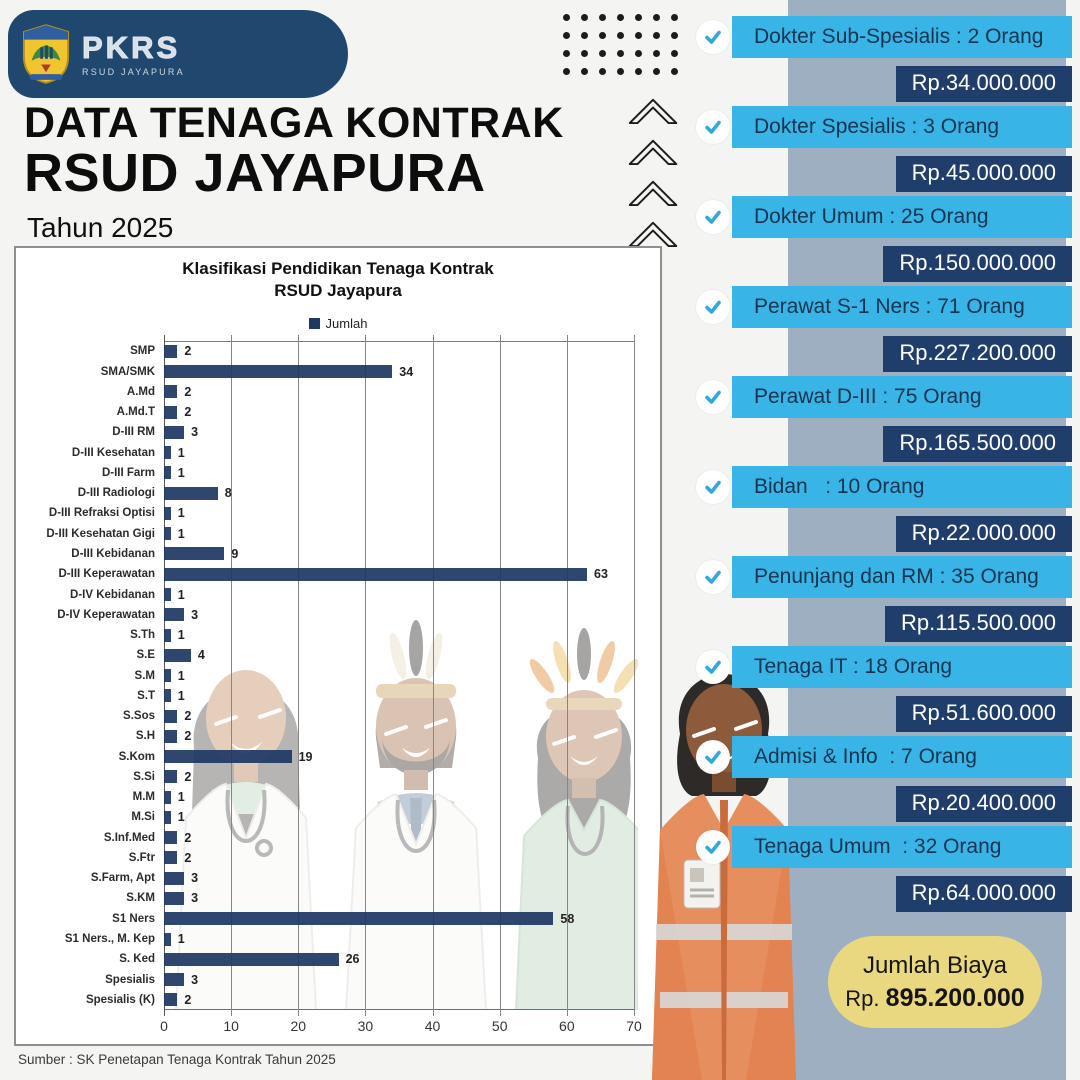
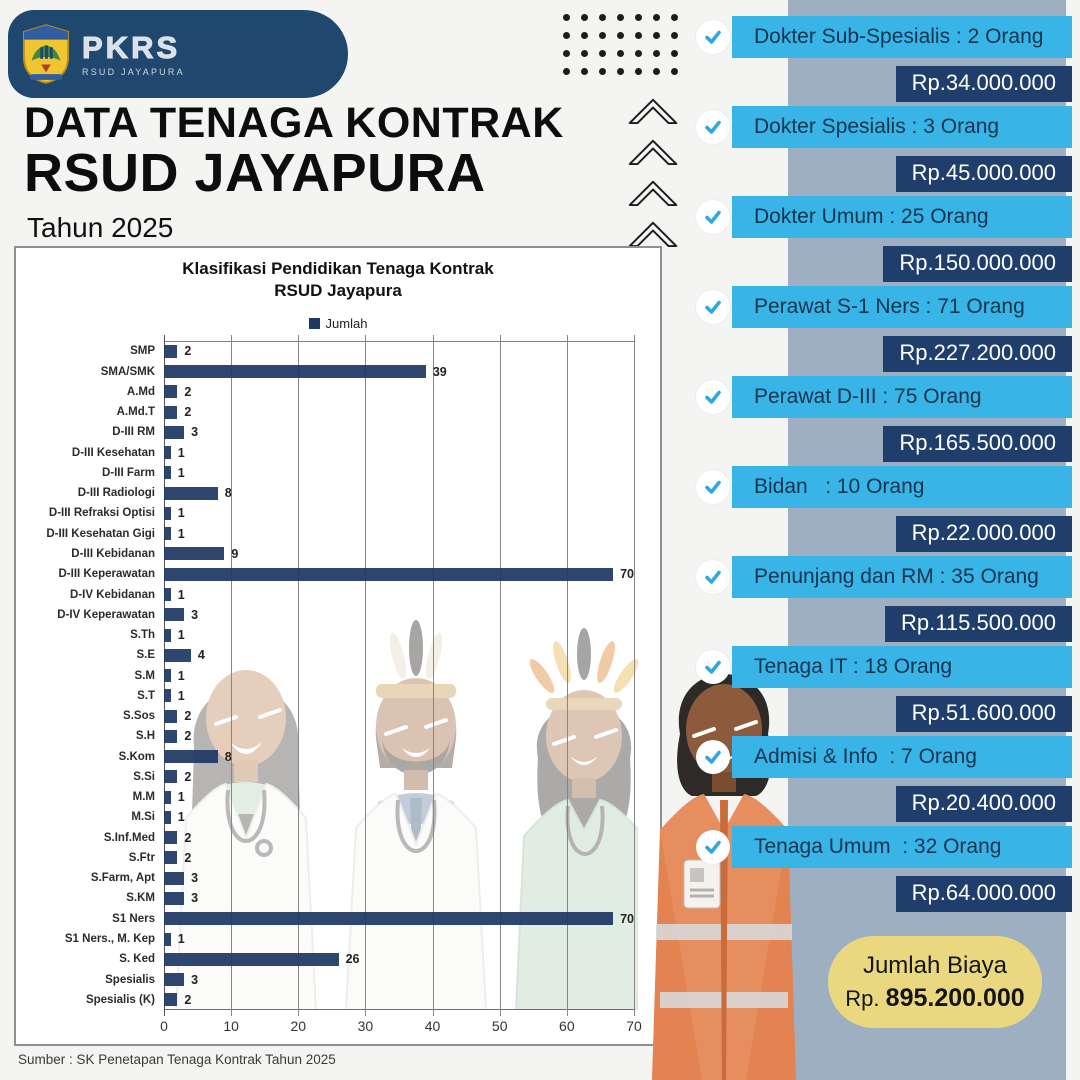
SMA/SMK: 34 -> 39
D-III Keperawatan: 63 -> 70
S.Kom: 19 -> 8
S1 Ners: 58 -> 70
